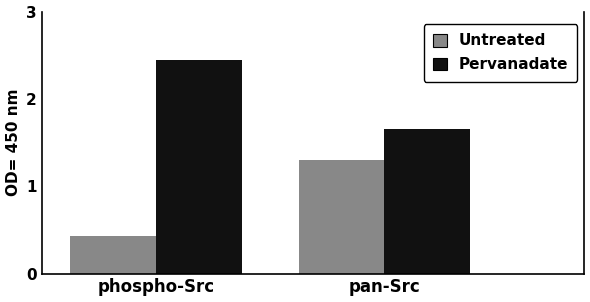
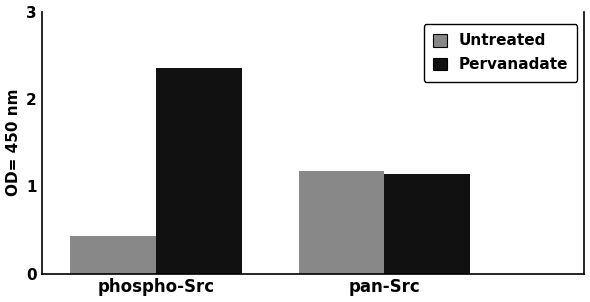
Pervanadate/phospho-Src: 2.44 -> 2.35
Untreated/pan-Src: 1.30 -> 1.18
Pervanadate/pan-Src: 1.66 -> 1.14
